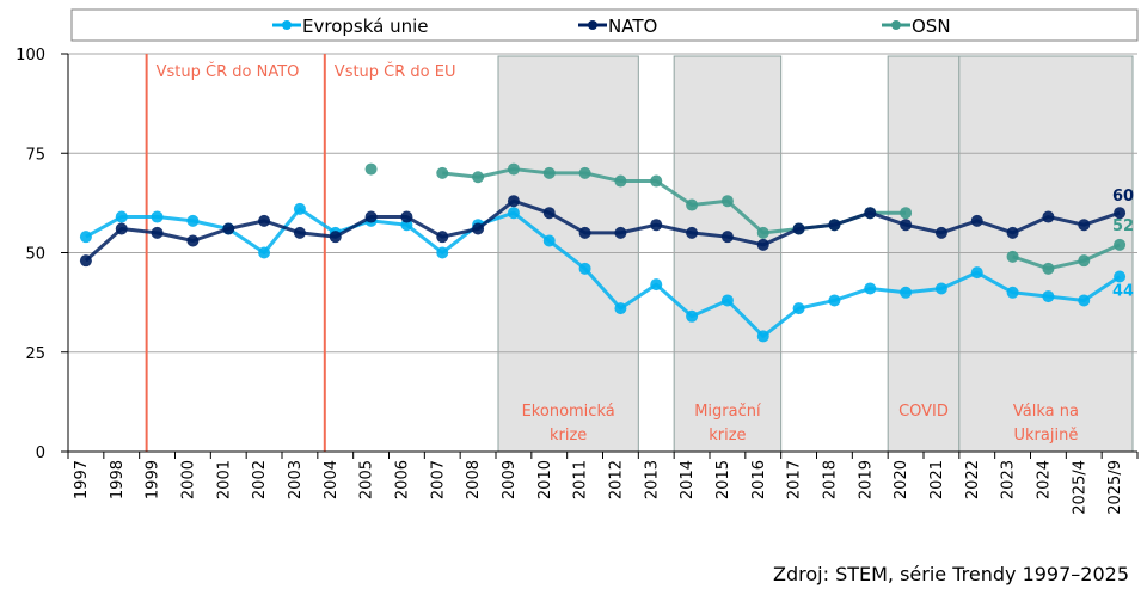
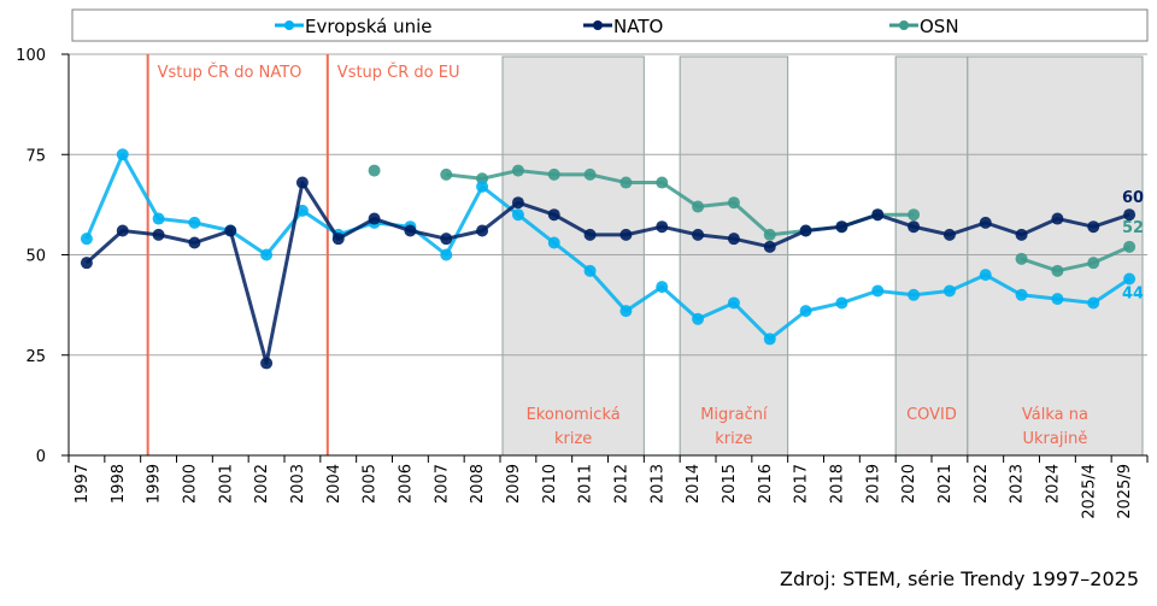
Evropská unie/1998: 59 -> 75
NATO/2002: 58 -> 23
NATO/2003: 55 -> 68
NATO/2006: 59 -> 56
Evropská unie/2008: 57 -> 67
